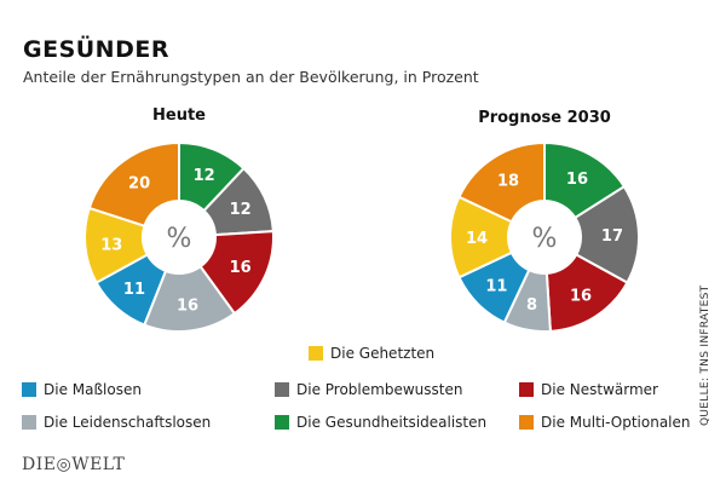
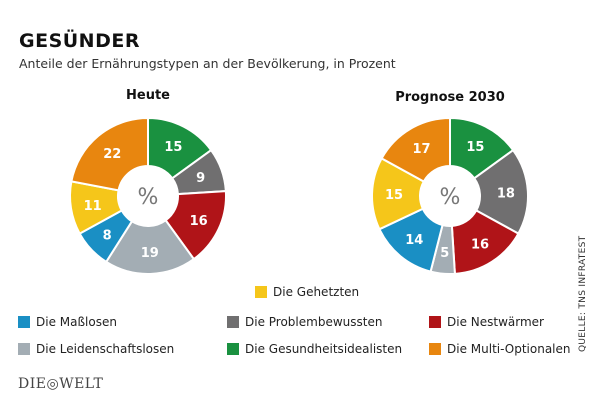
Heute/Die Gesundheitsidealisten: 12 -> 15
Heute/Die Problembewussten: 12 -> 9
Heute/Die Leidenschaftslosen: 16 -> 19
Heute/Die Maßlosen: 11 -> 8
Heute/Die Gehetzten: 13 -> 11
Heute/Die Multi-Optionalen: 20 -> 22
Prognose 2030/Die Gesundheitsidealisten: 16 -> 15
Prognose 2030/Die Problembewussten: 17 -> 18
Prognose 2030/Die Leidenschaftslosen: 8 -> 5
Prognose 2030/Die Maßlosen: 11 -> 14
Prognose 2030/Die Gehetzten: 14 -> 15
Prognose 2030/Die Multi-Optionalen: 18 -> 17
